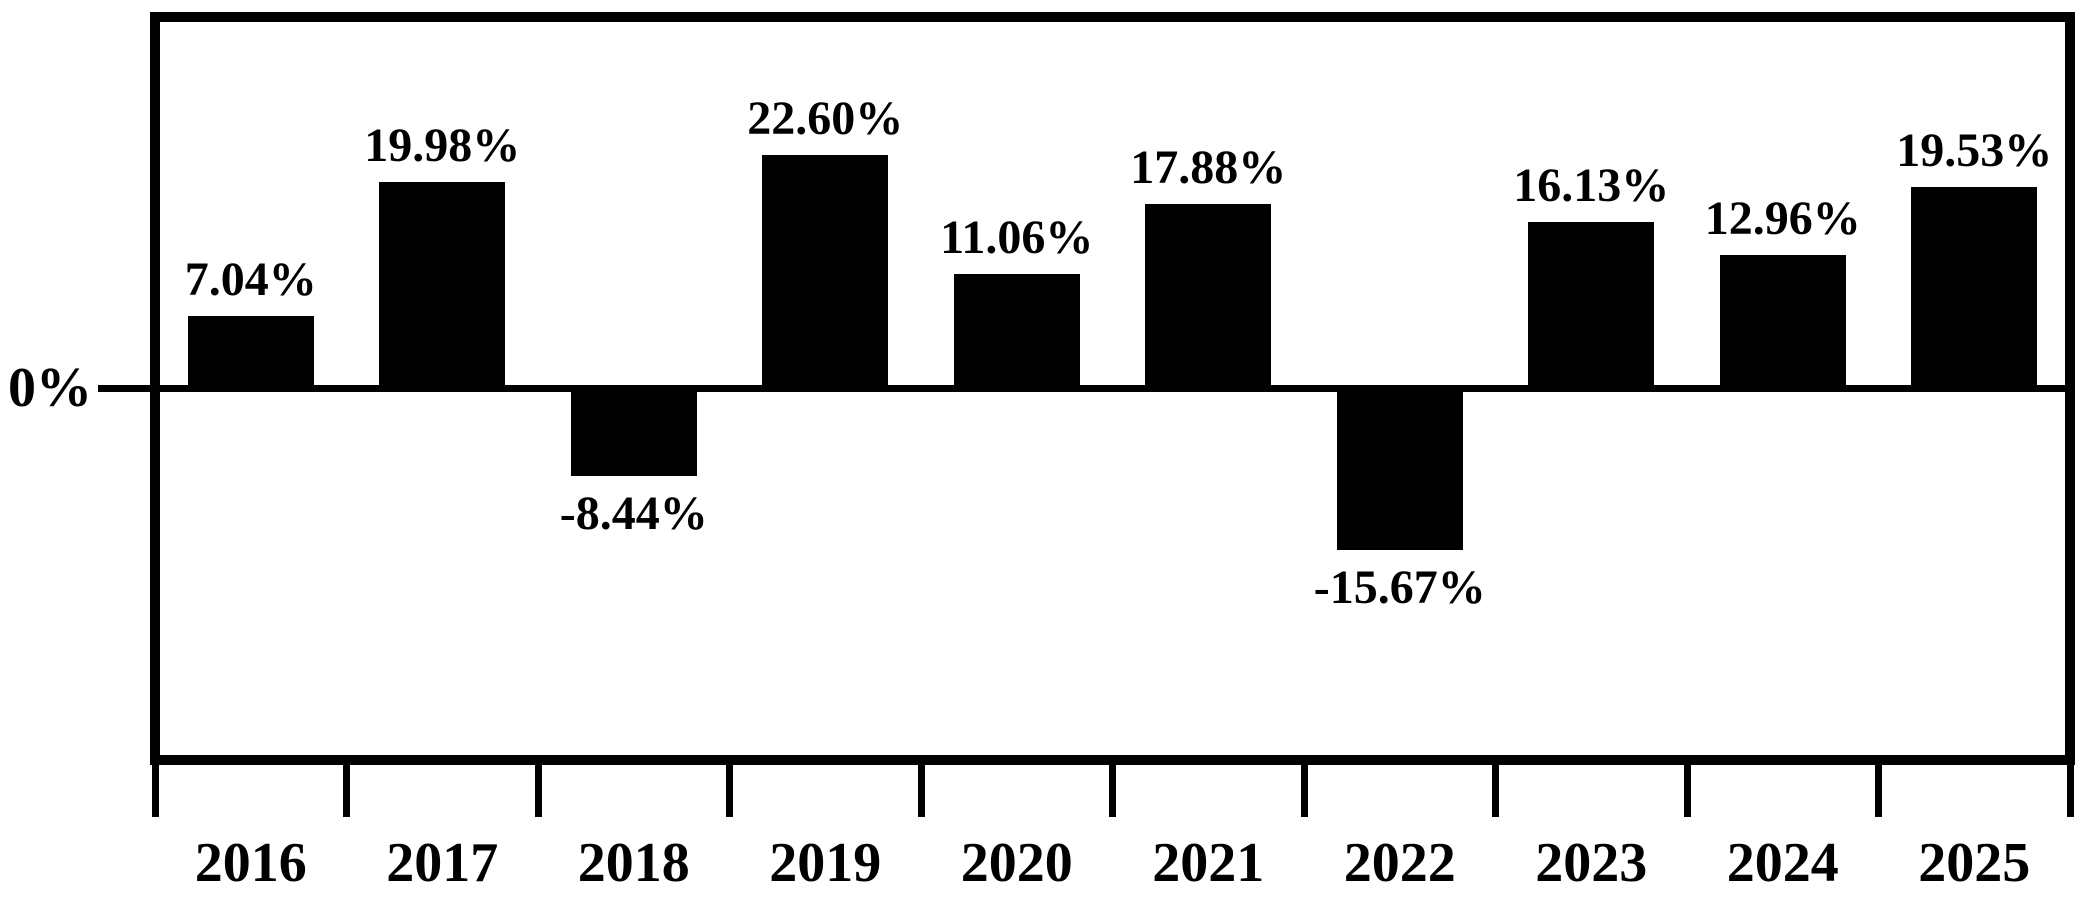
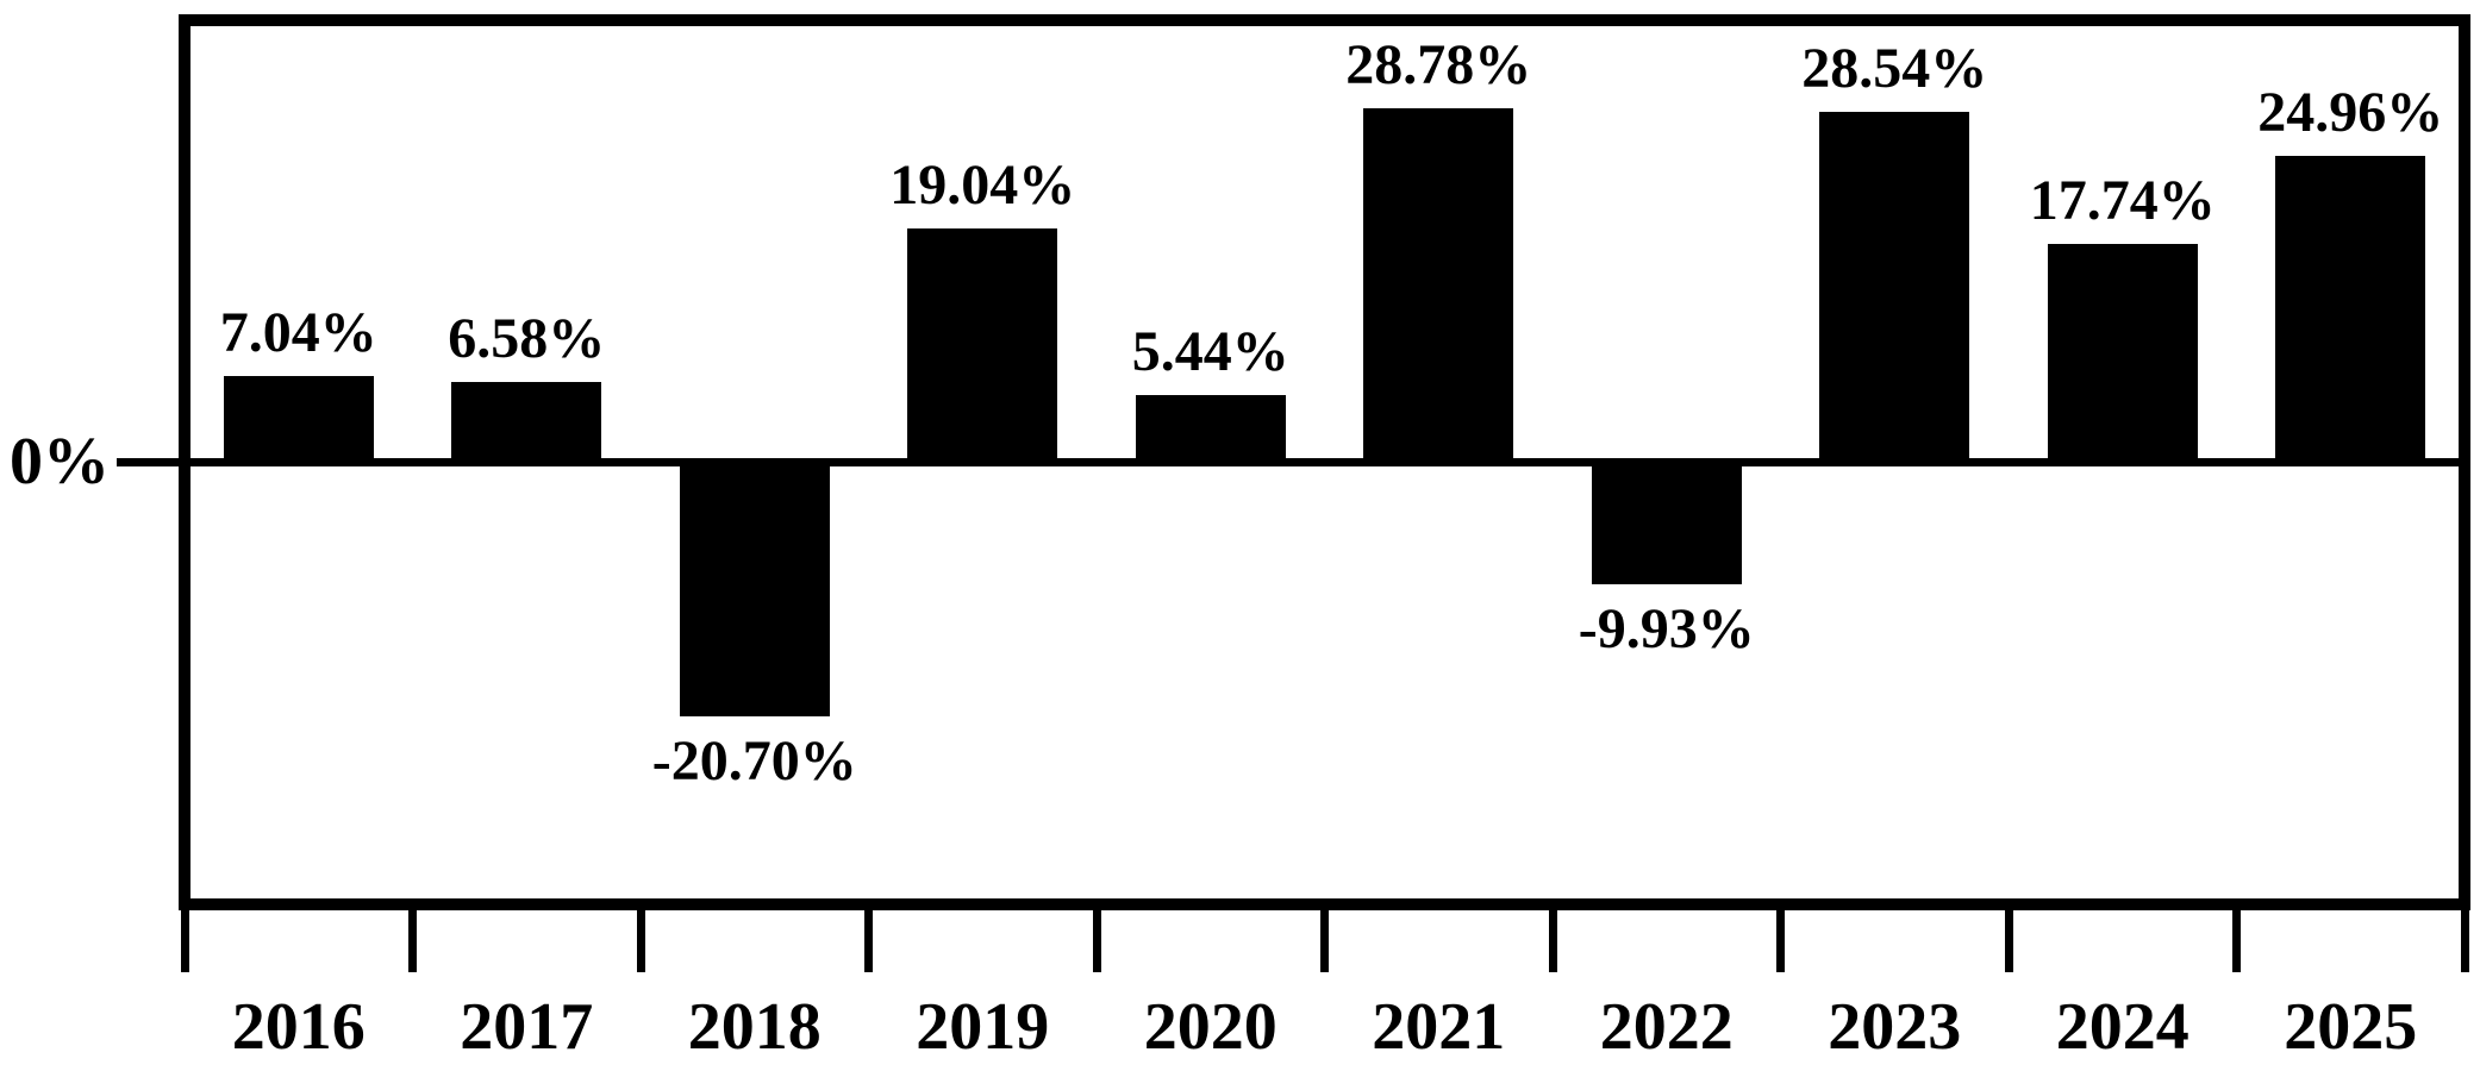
2017: 19.98% -> 6.58%
2018: -8.44% -> -20.70%
2019: 22.60% -> 19.04%
2020: 11.06% -> 5.44%
2021: 17.88% -> 28.78%
2022: -15.67% -> -9.93%
2023: 16.13% -> 28.54%
2024: 12.96% -> 17.74%
2025: 19.53% -> 24.96%
